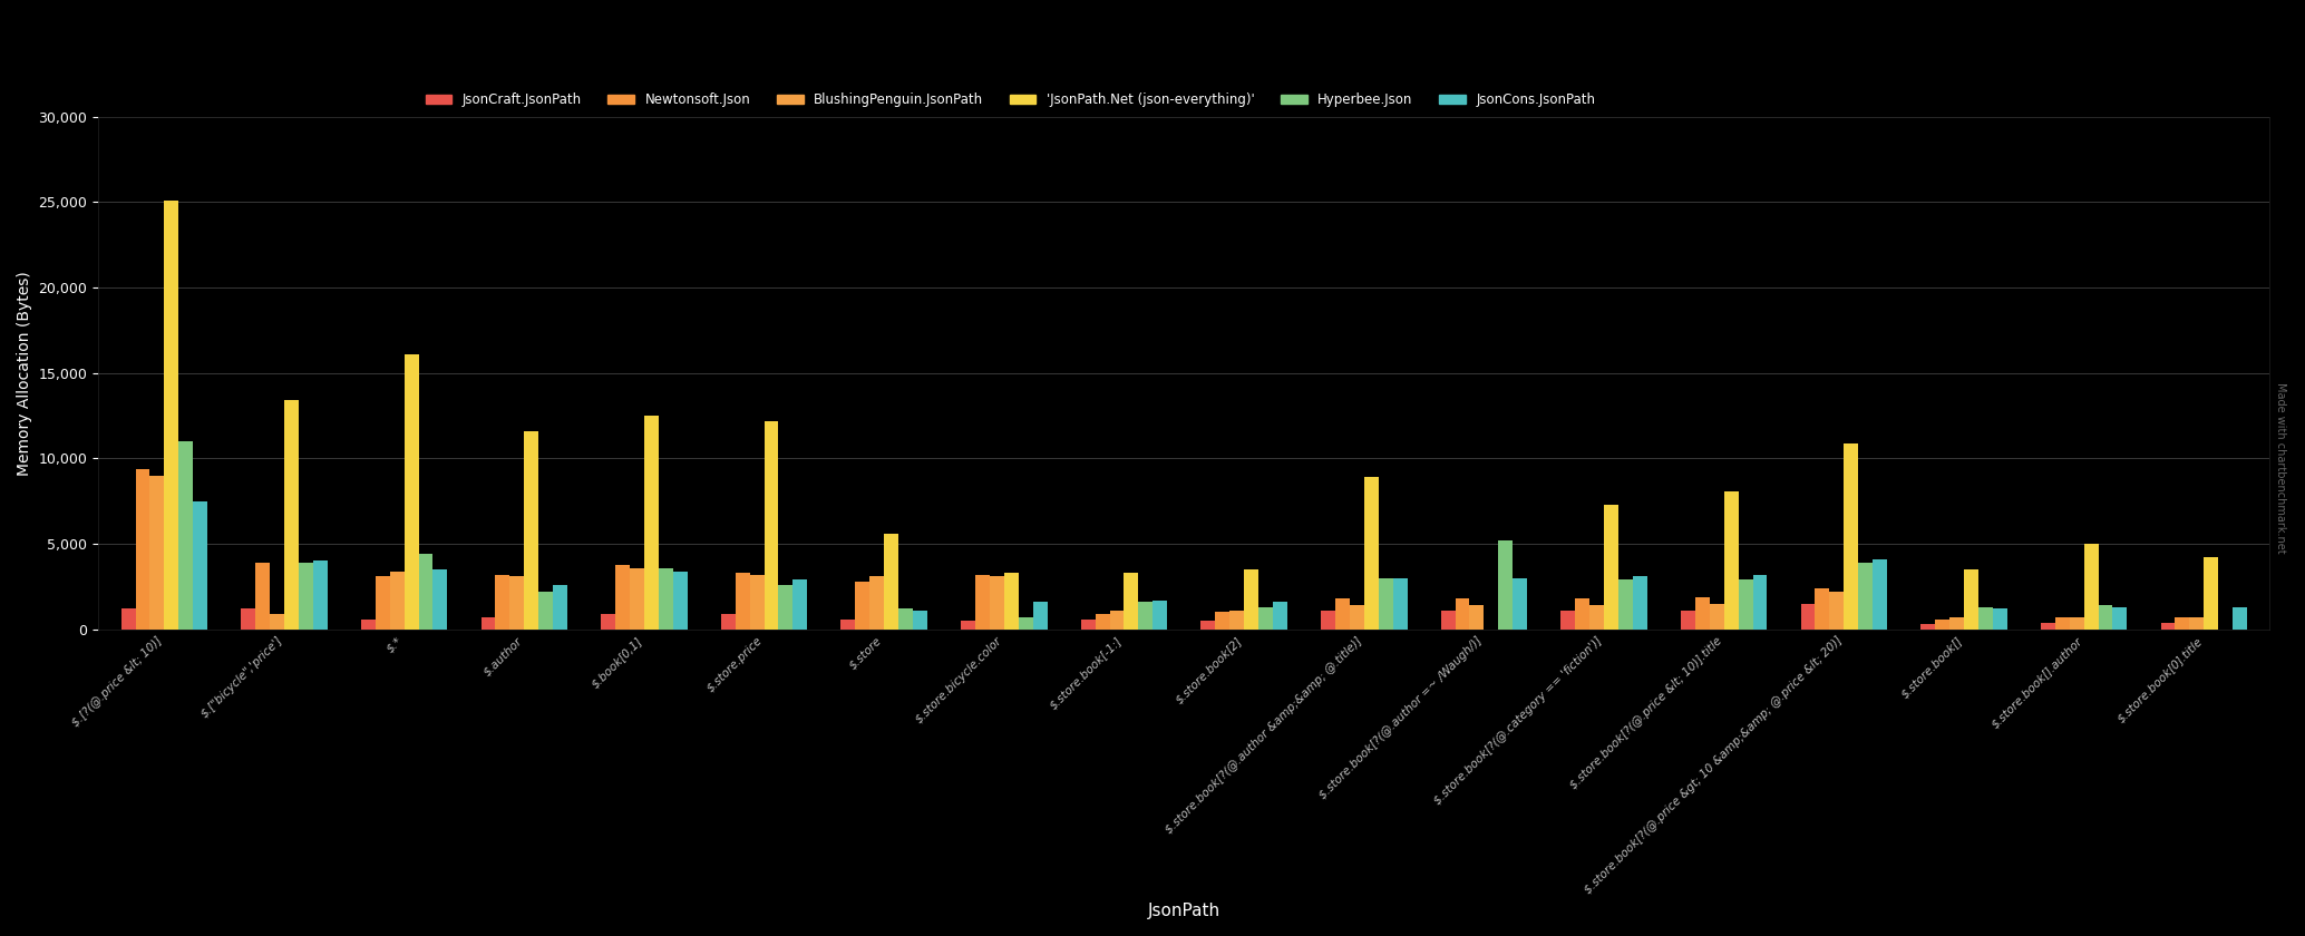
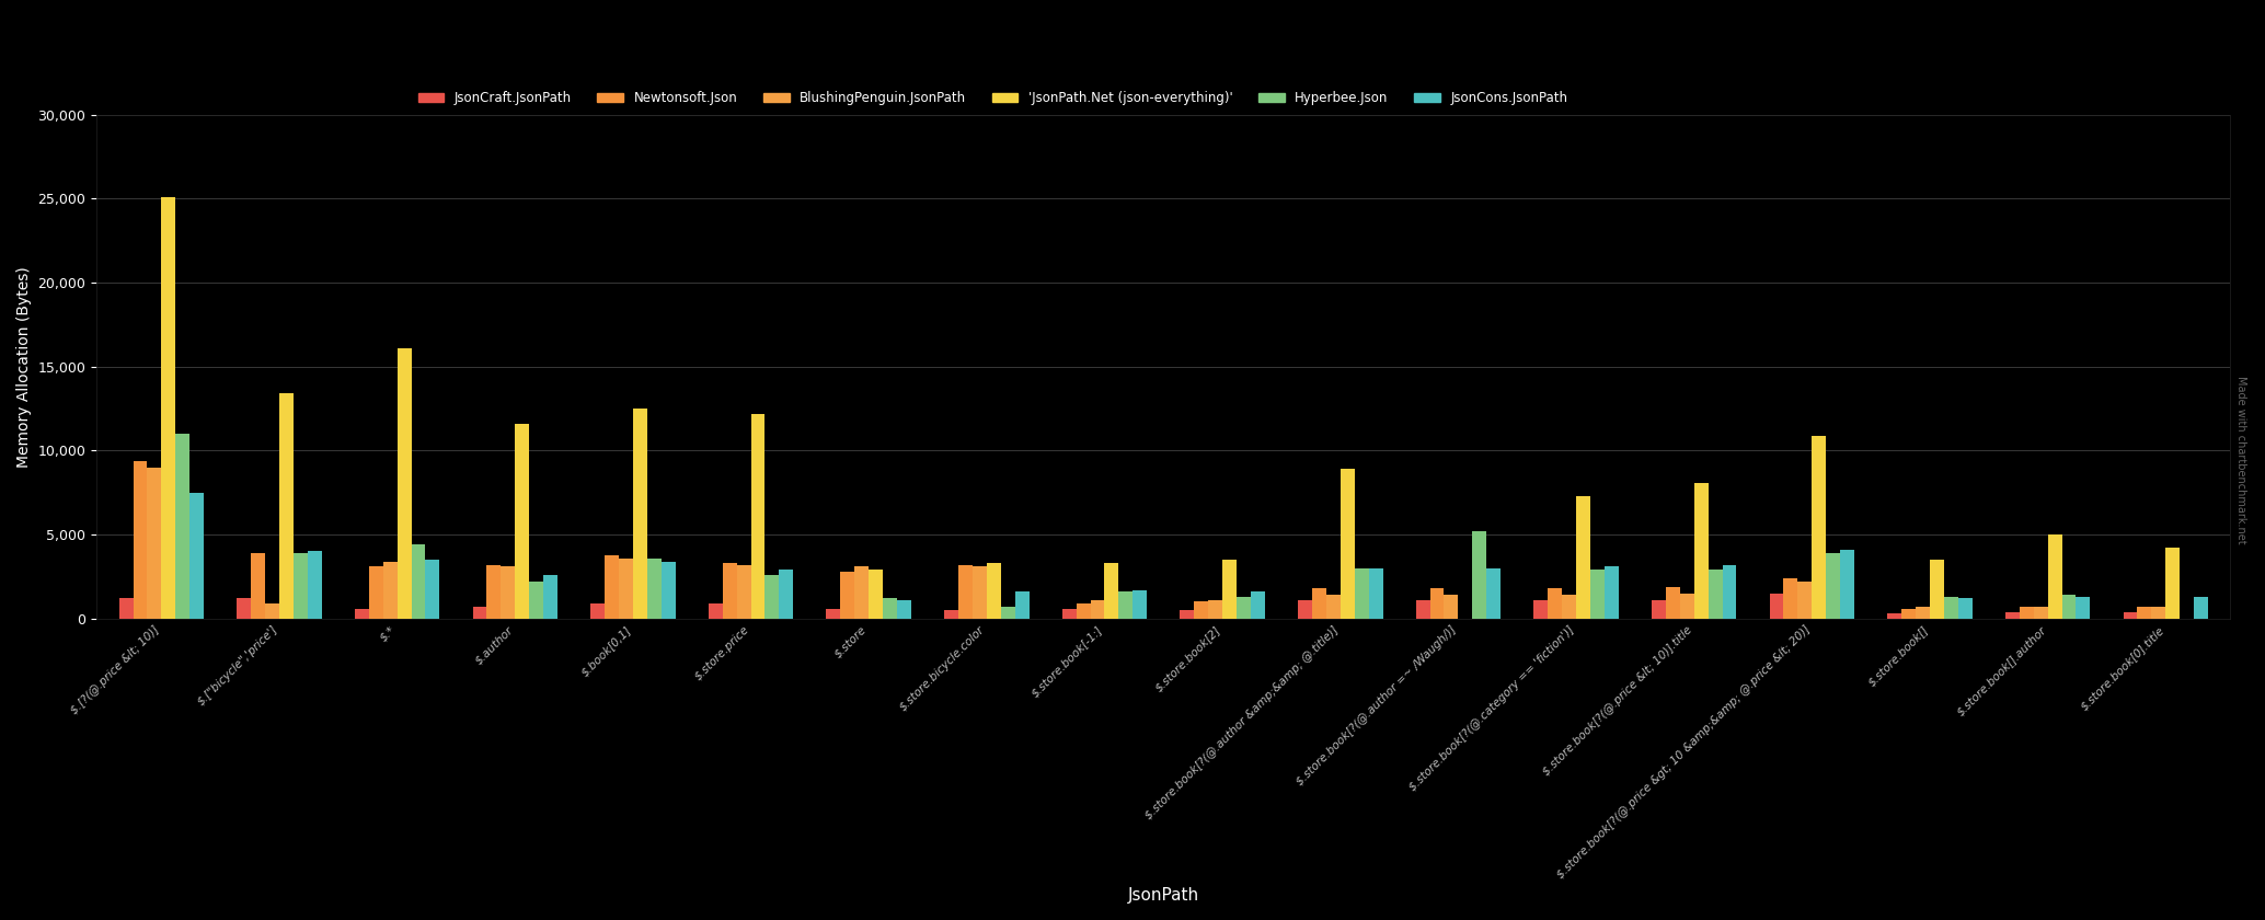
'JsonPath.Net (json-everything)'/$.store: 5,600 -> 2,900
